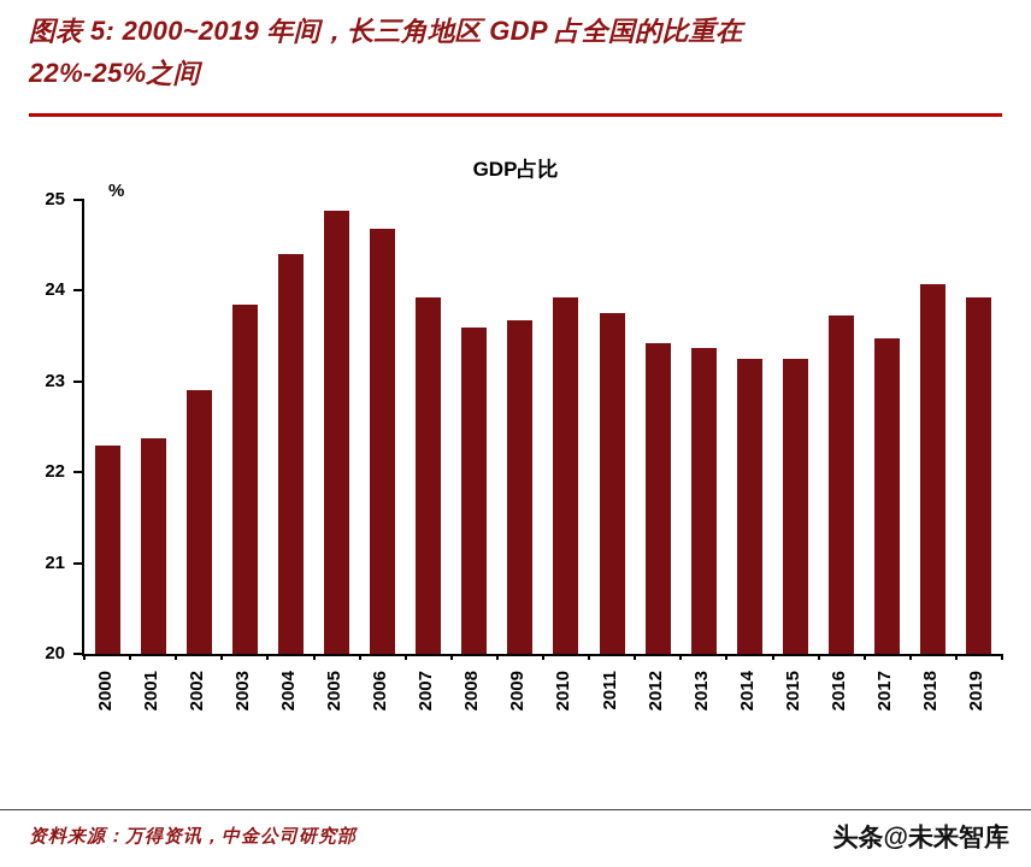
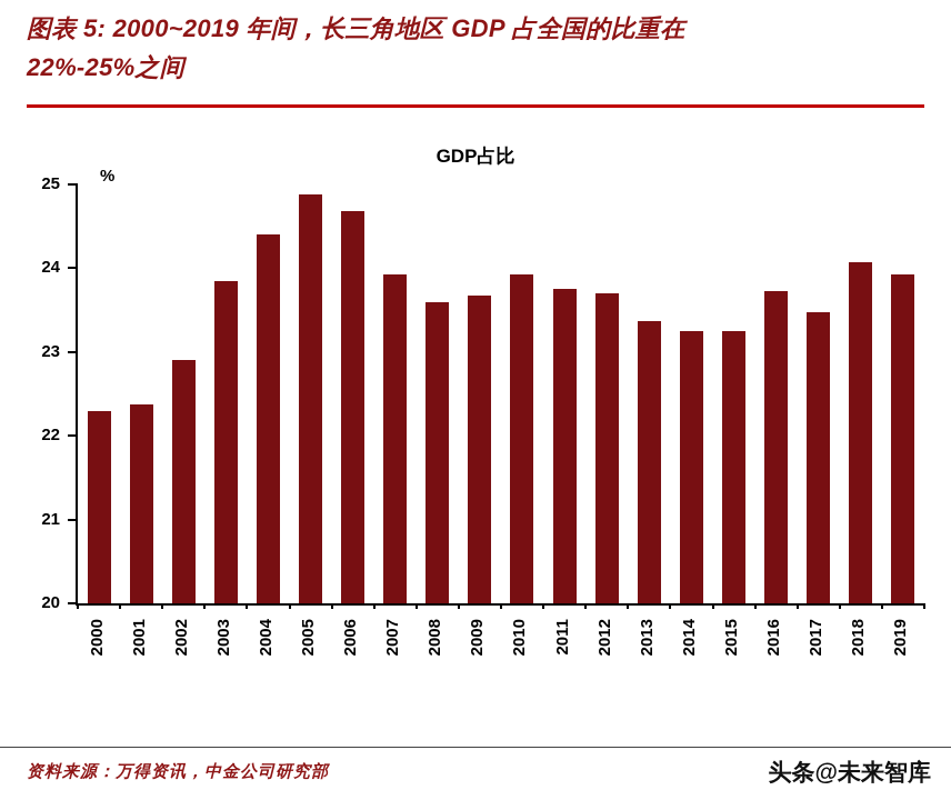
2012: 23.4 -> 23.7
